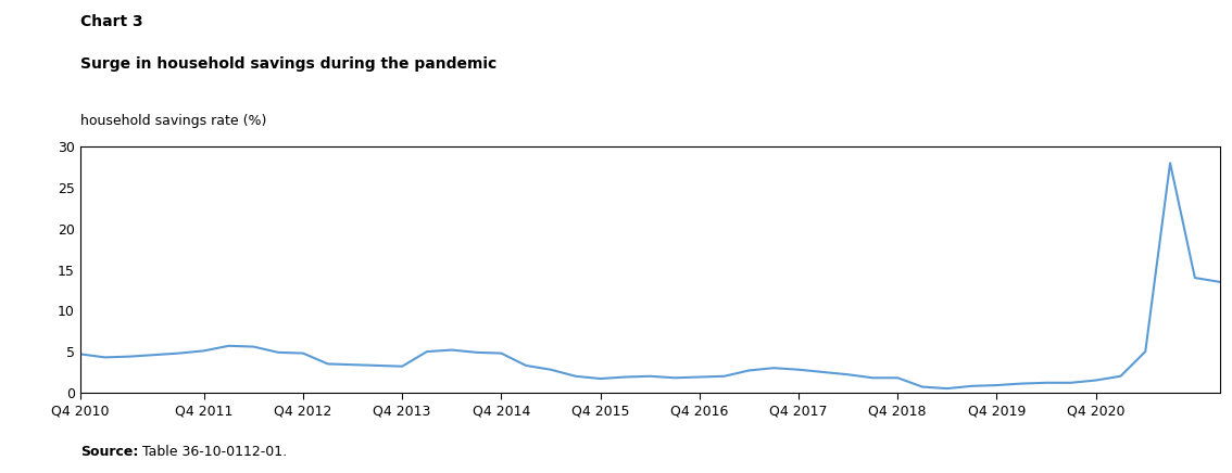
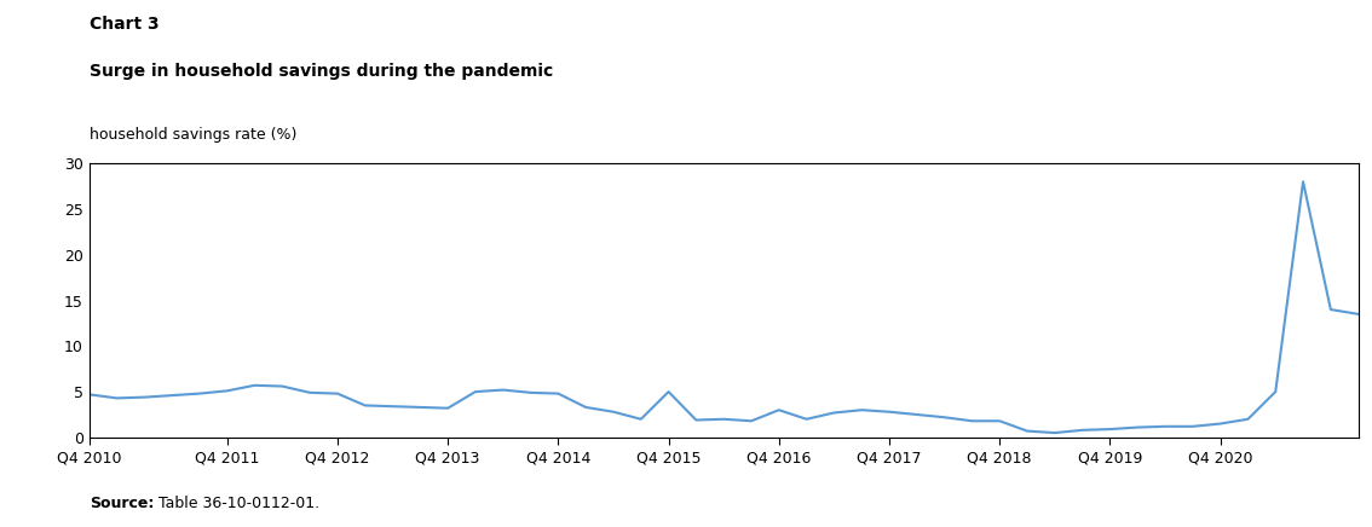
Q4 2015: 1.7 -> 5.0
Q4 2016: 1.9 -> 3.0
